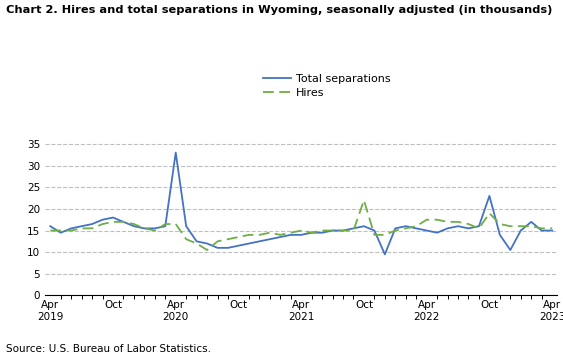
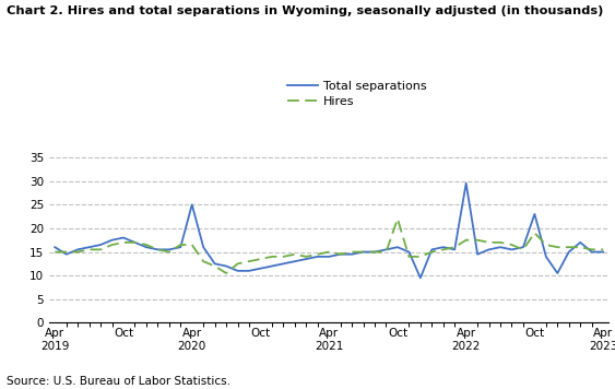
Total separations/Apr 2020: 33.0 -> 25.0
Total separations/Apr 2022: 15.0 -> 29.5
